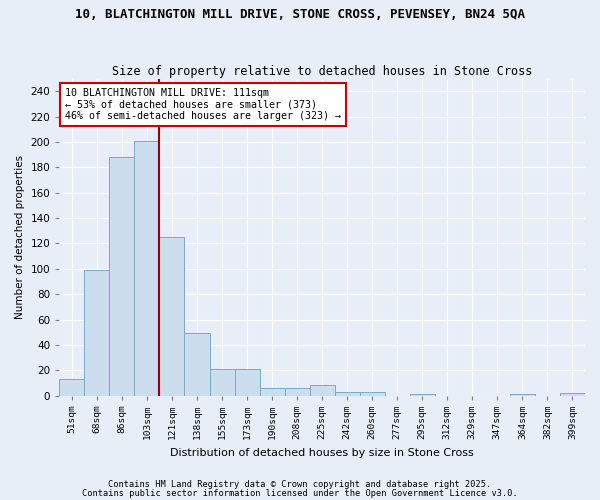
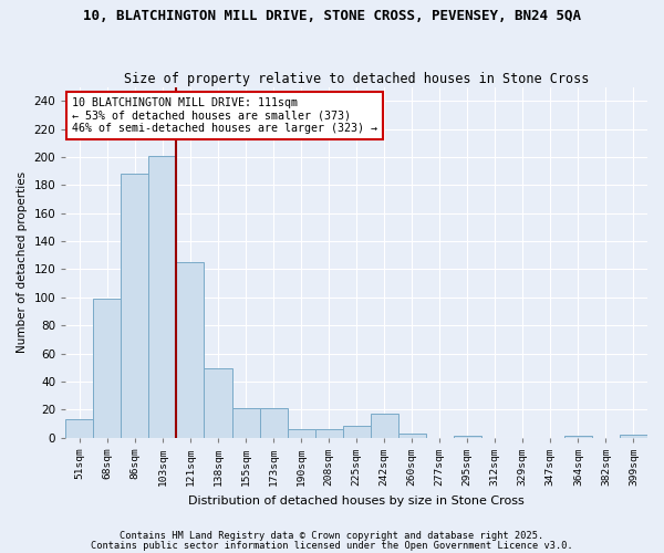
242sqm: 3 -> 17
